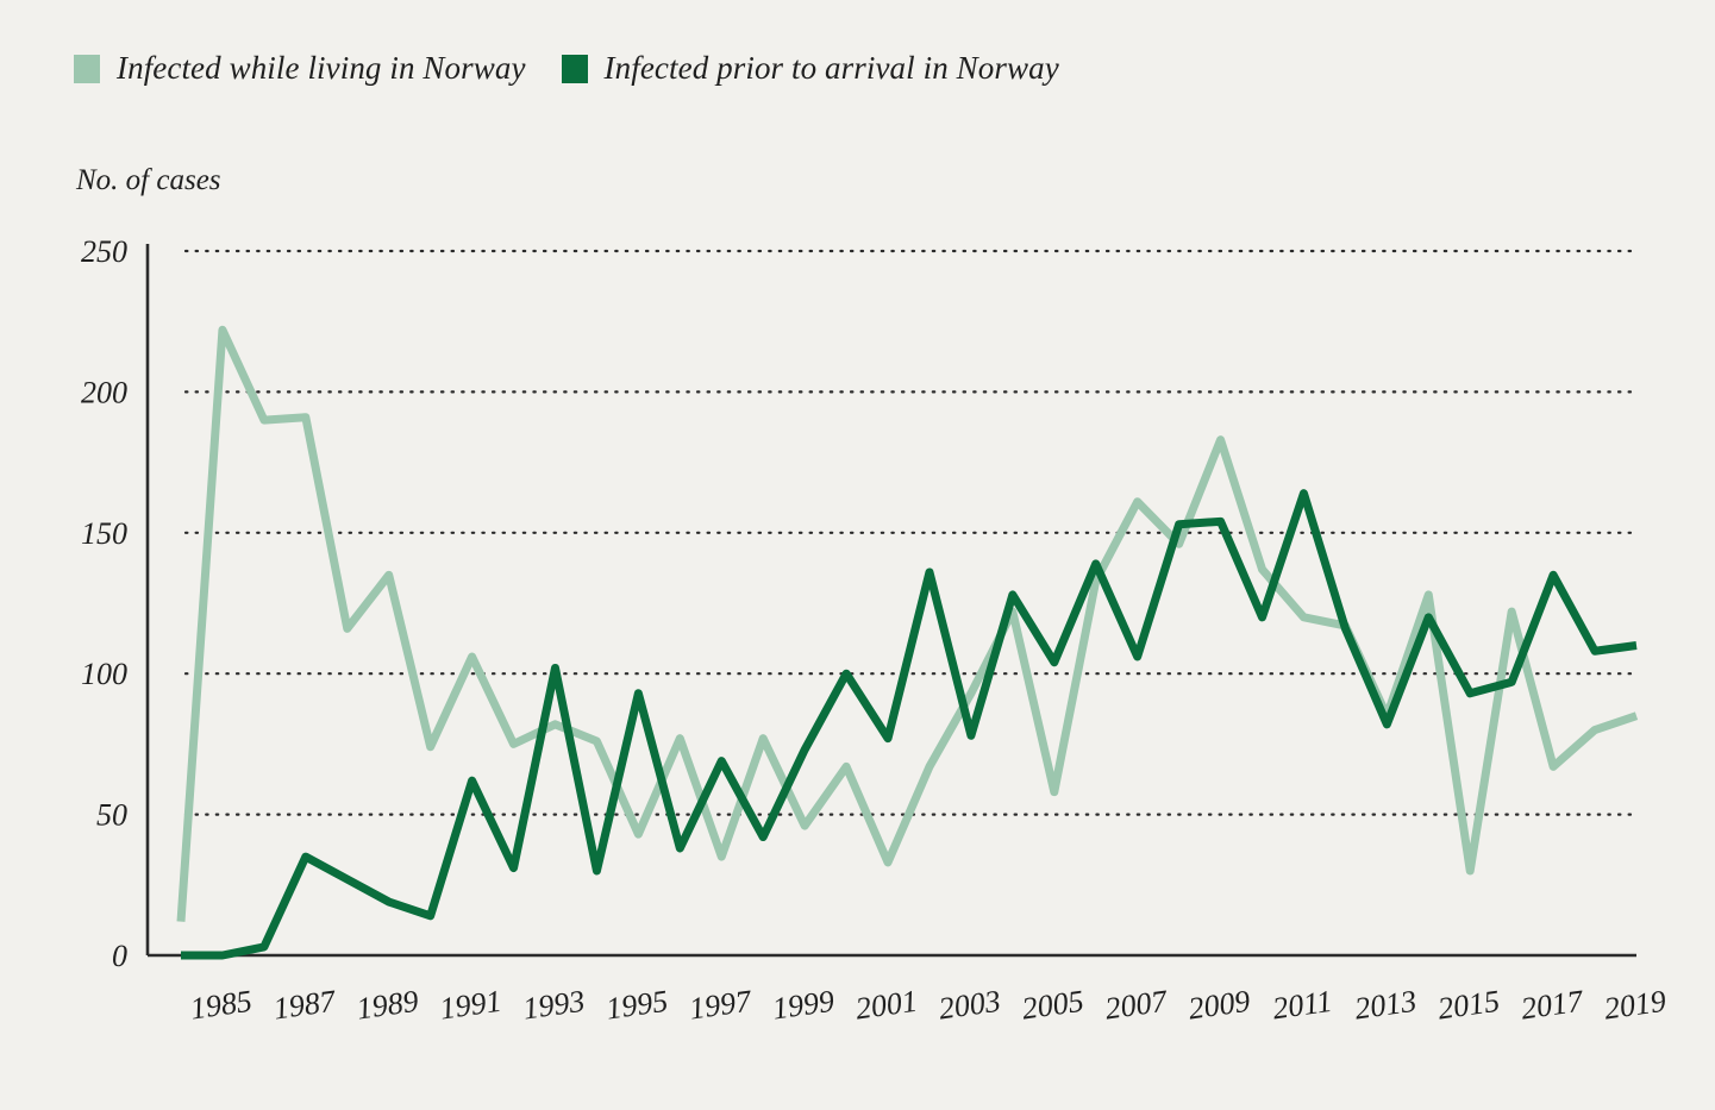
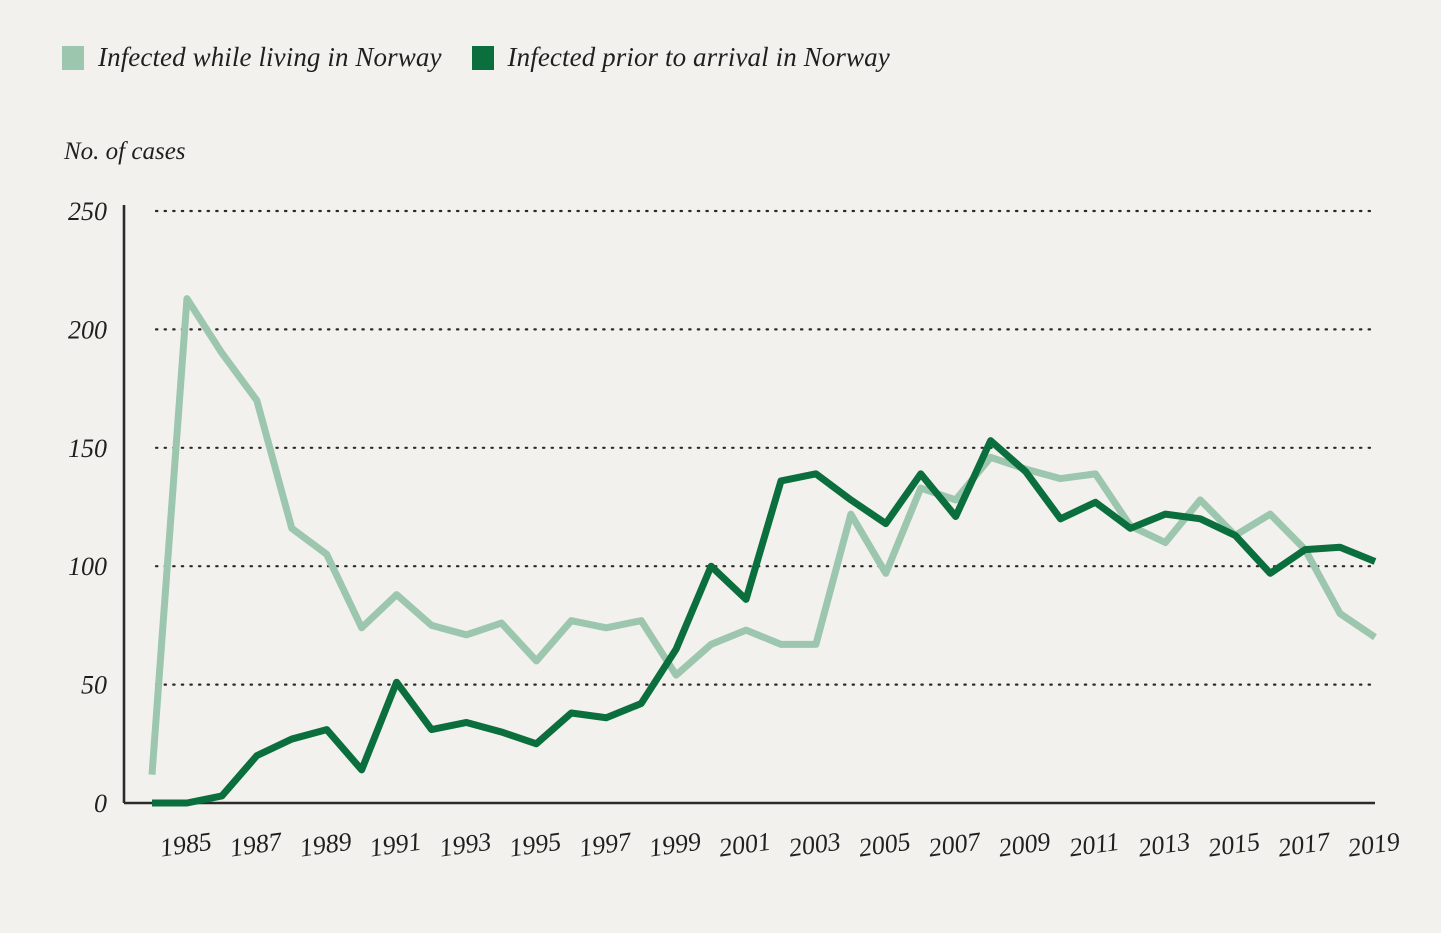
Infected while living in Norway/1985: 222 -> 213
Infected while living in Norway/1987: 191 -> 170
Infected prior to arrival in Norway/1987: 35 -> 20
Infected while living in Norway/1989: 135 -> 105
Infected prior to arrival in Norway/1989: 19 -> 31
Infected while living in Norway/1991: 106 -> 88
Infected prior to arrival in Norway/1991: 62 -> 51
Infected while living in Norway/1993: 82 -> 71
Infected prior to arrival in Norway/1993: 102 -> 34
Infected while living in Norway/1995: 43 -> 60
Infected prior to arrival in Norway/1995: 93 -> 25
Infected while living in Norway/1997: 35 -> 74
Infected prior to arrival in Norway/1997: 69 -> 36
Infected while living in Norway/1999: 46 -> 54
Infected prior to arrival in Norway/1999: 73 -> 65
Infected while living in Norway/2001: 33 -> 73
Infected prior to arrival in Norway/2001: 77 -> 86
Infected while living in Norway/2003: 93 -> 67
Infected prior to arrival in Norway/2003: 78 -> 139
Infected while living in Norway/2005: 58 -> 97
Infected prior to arrival in Norway/2005: 104 -> 118
Infected while living in Norway/2007: 161 -> 128
Infected prior to arrival in Norway/2007: 106 -> 121
Infected while living in Norway/2009: 183 -> 141
Infected prior to arrival in Norway/2009: 154 -> 140
Infected while living in Norway/2011: 120 -> 139
Infected prior to arrival in Norway/2011: 164 -> 127
Infected while living in Norway/2013: 85 -> 110
Infected prior to arrival in Norway/2013: 82 -> 122
Infected while living in Norway/2015: 30 -> 113
Infected prior to arrival in Norway/2015: 93 -> 113
Infected while living in Norway/2017: 67 -> 107
Infected prior to arrival in Norway/2017: 135 -> 107
Infected while living in Norway/2019: 85 -> 70
Infected prior to arrival in Norway/2019: 110 -> 102
